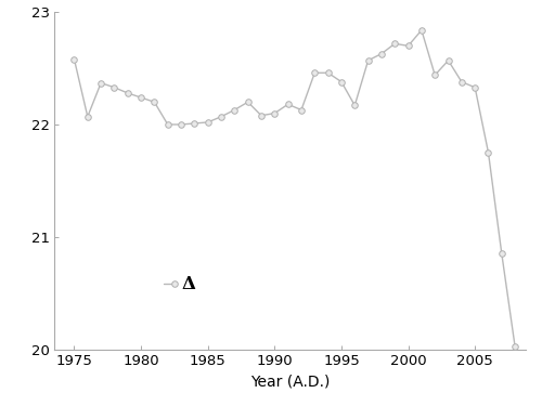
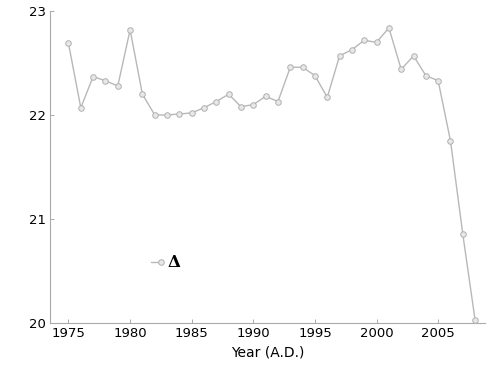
1975: 22.58 -> 22.69
1980: 22.24 -> 22.82
